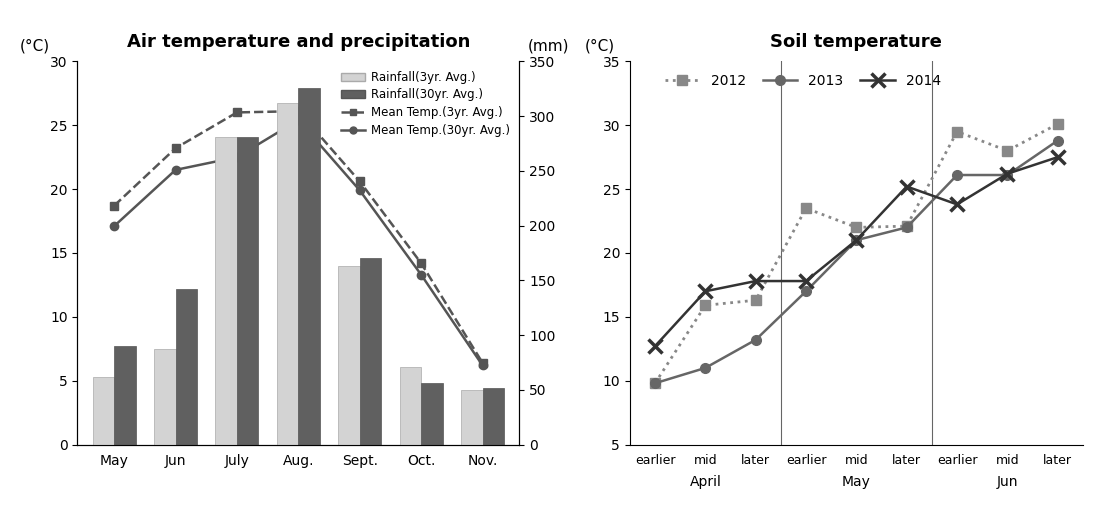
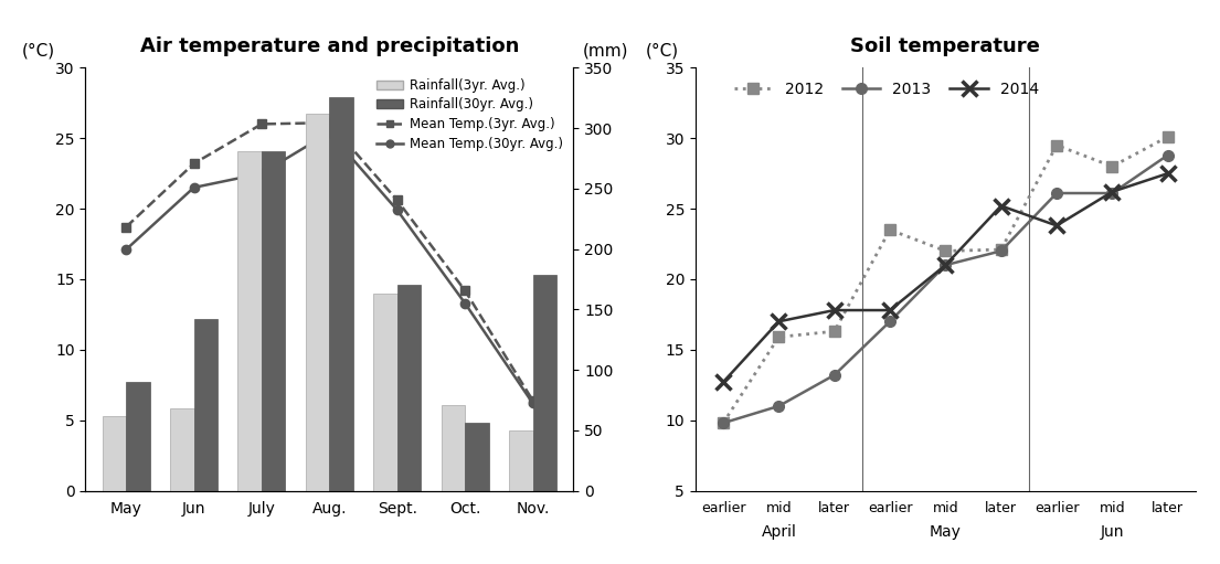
Air temperature and precipitation/Rainfall(3yr. Avg.)/Jun: 87 -> 68
Air temperature and precipitation/Rainfall(30yr. Avg.)/Nov.: 52 -> 179
